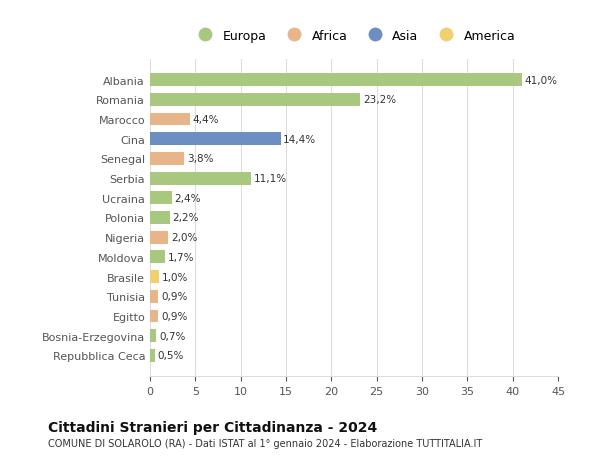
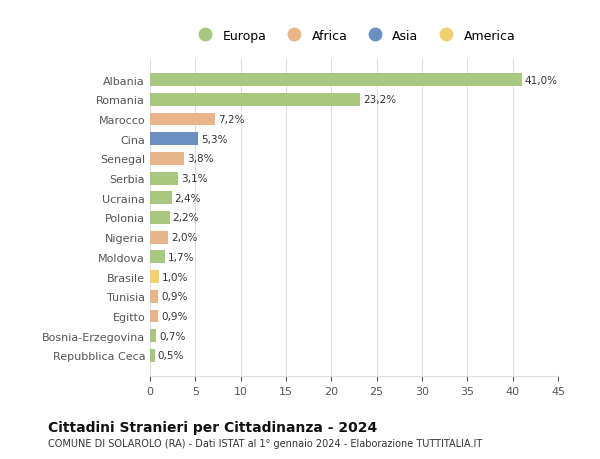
Marocco: 4,4% -> 7,2%
Cina: 14,4% -> 5,3%
Serbia: 11,1% -> 3,1%
